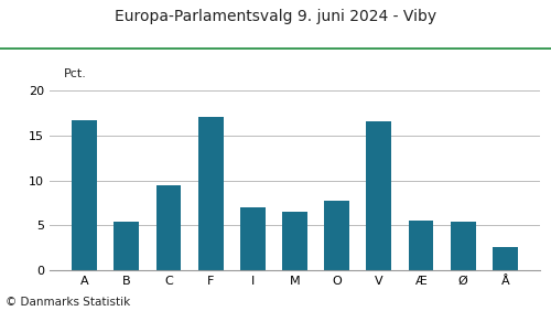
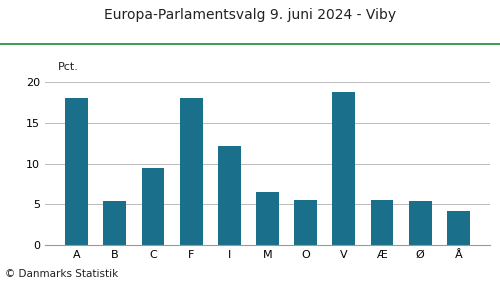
A: 16.7 -> 18.0
F: 17.0 -> 18.0
I: 7.0 -> 12.2
O: 7.8 -> 5.6
V: 16.5 -> 18.8
Å: 2.6 -> 4.2
